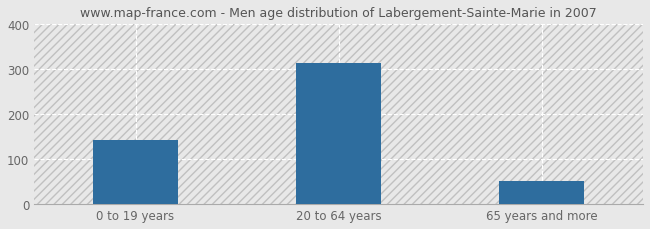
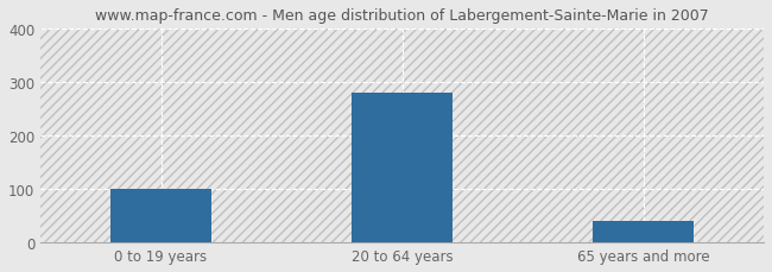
0 to 19 years: 143 -> 100
20 to 64 years: 315 -> 280
65 years and more: 52 -> 40
